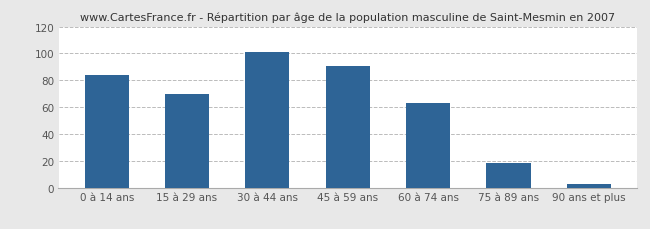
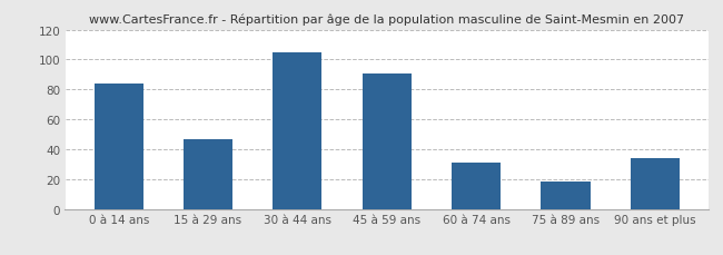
15 à 29 ans: 70 -> 47
30 à 44 ans: 101 -> 105
60 à 74 ans: 63 -> 31
90 ans et plus: 3 -> 34
